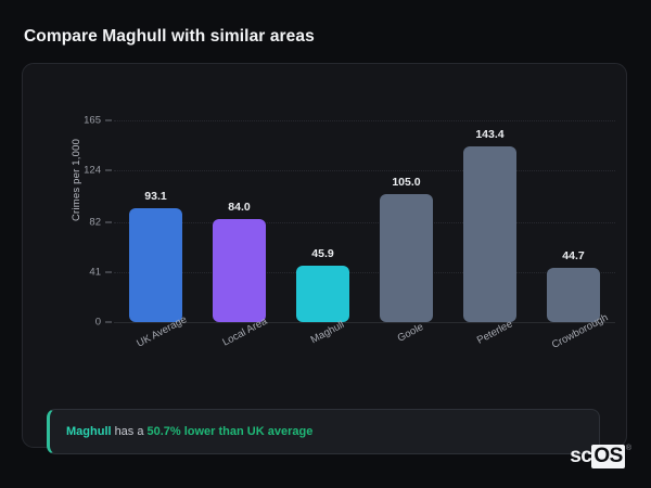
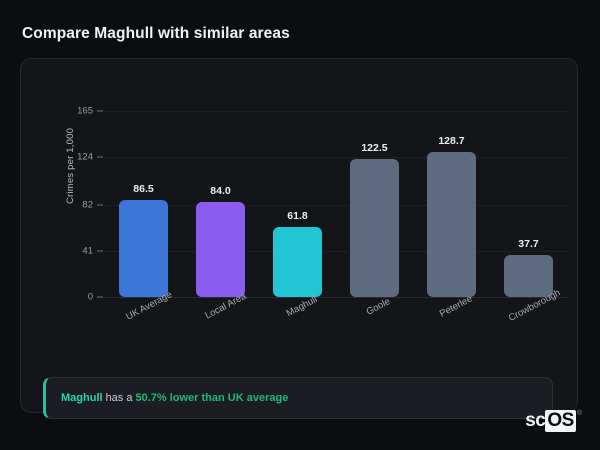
UK Average: 93.1 -> 86.5
Maghull: 45.9 -> 61.8
Goole: 105.0 -> 122.5
Peterlee: 143.4 -> 128.7
Crowborough: 44.7 -> 37.7
